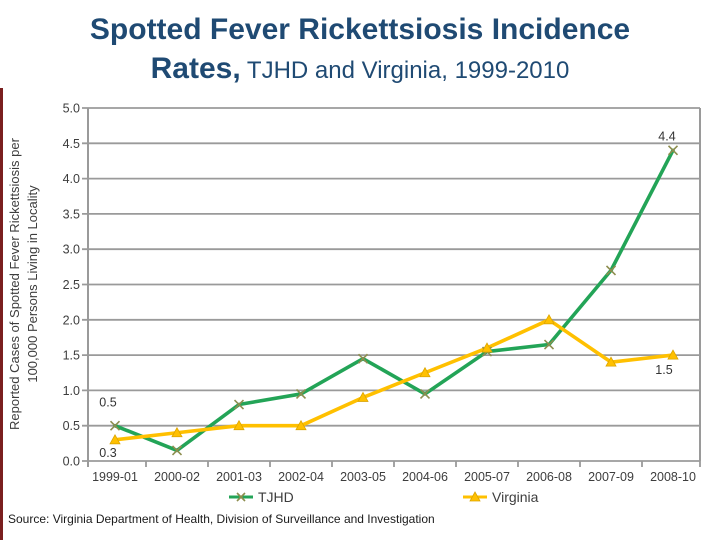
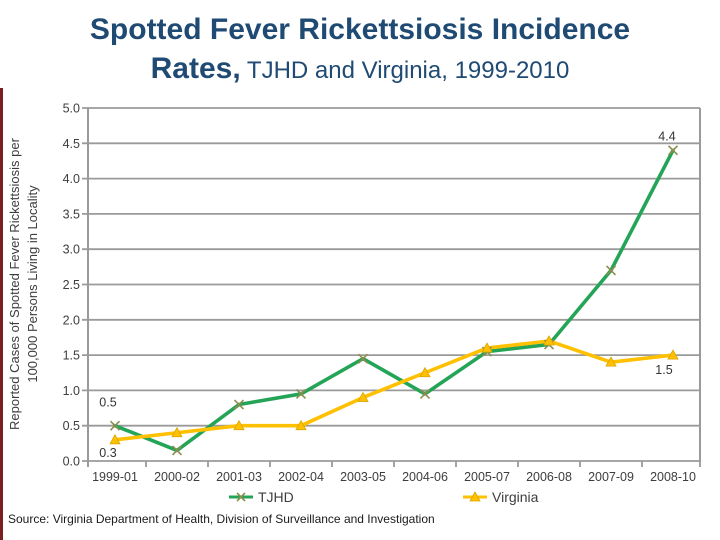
Virginia/2006-08: 2.0 -> 1.7
